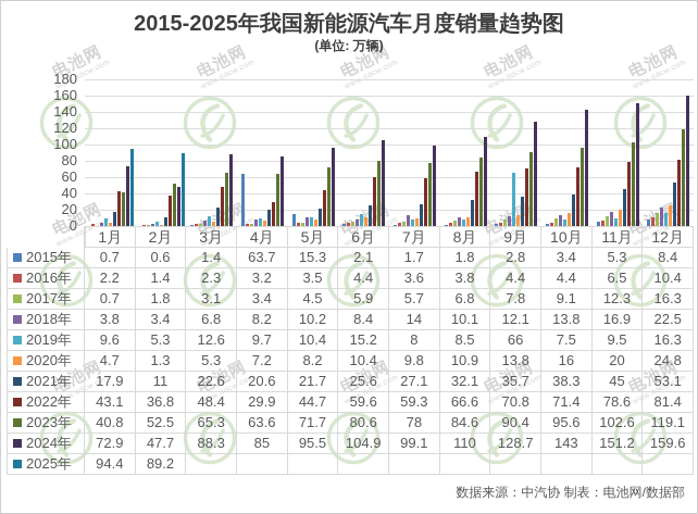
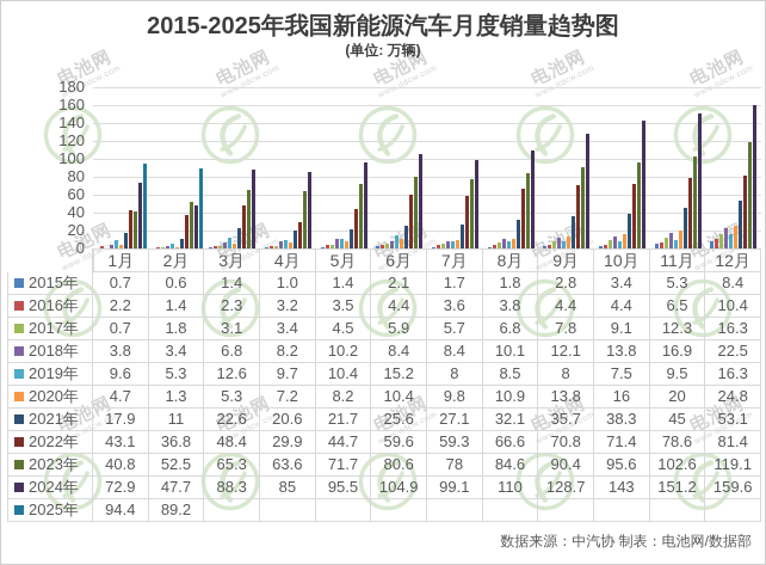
2015年/4月: 63.7 -> 1.0
2015年/5月: 15.3 -> 1.4
2018年/7月: 14 -> 8.4
2019年/9月: 66 -> 8
